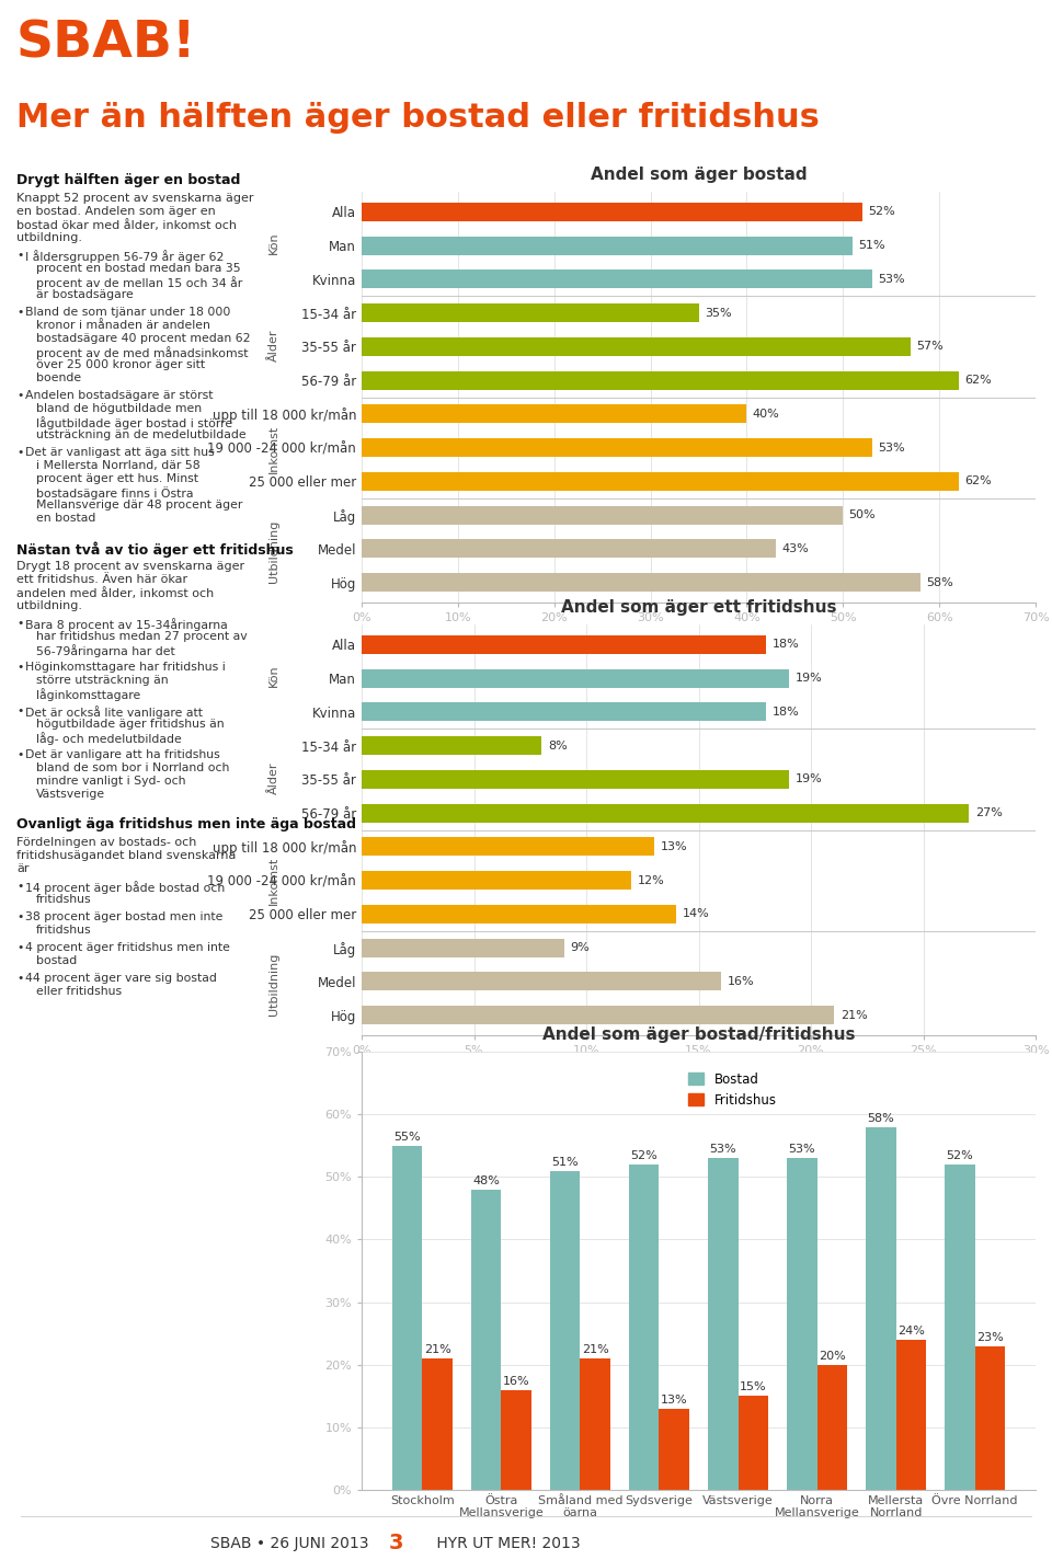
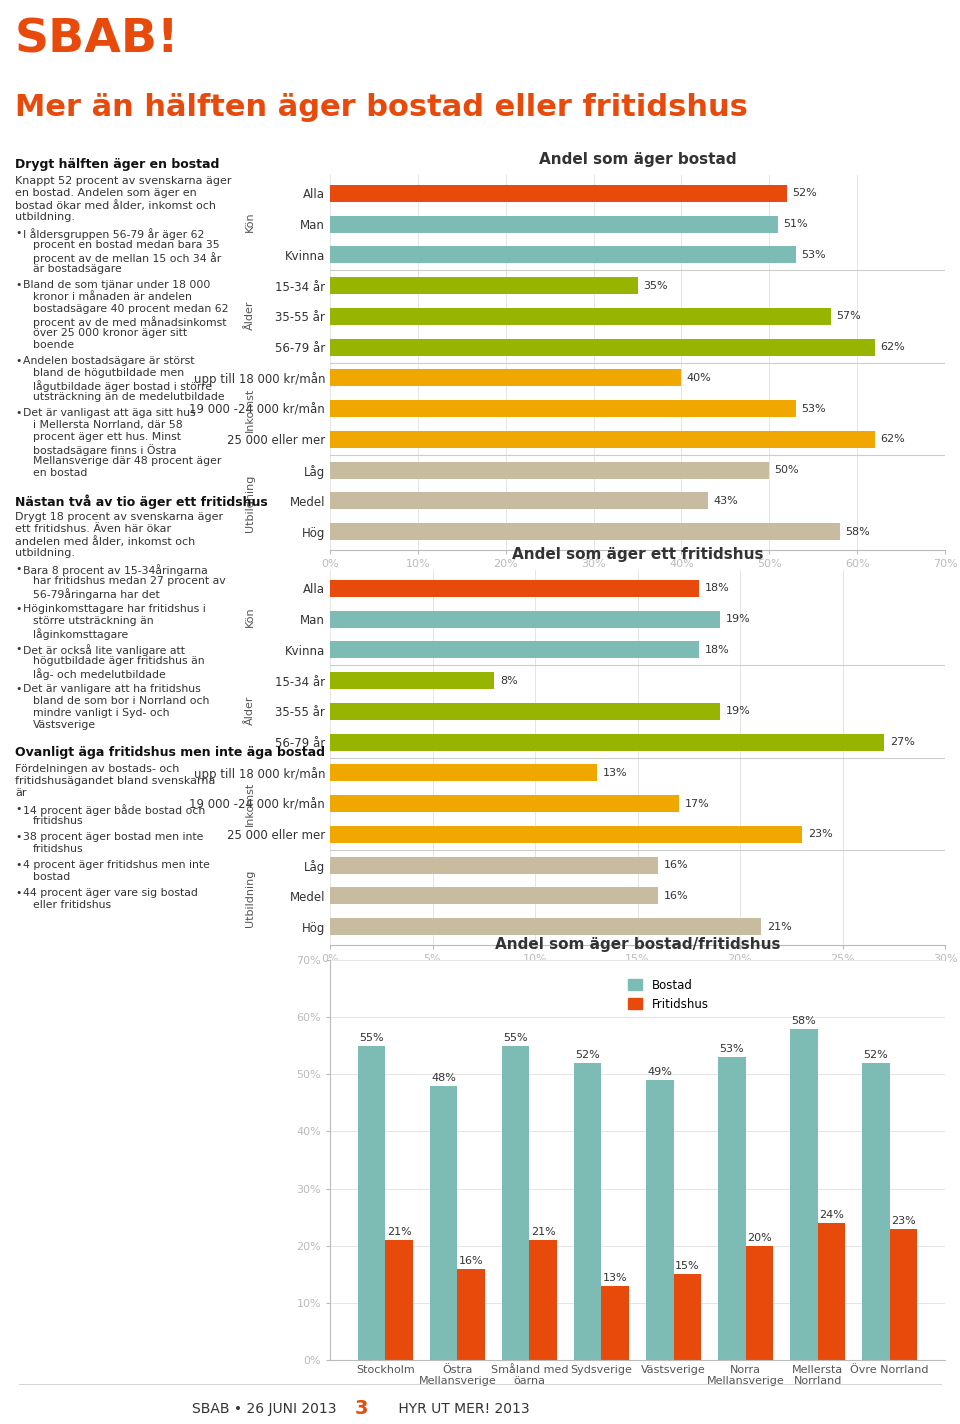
Andel som äger ett fritidshus/19 000 -24 000 kr/mån: 12% -> 17%
Andel som äger ett fritidshus/25 000 eller mer: 14% -> 23%
Andel som äger ett fritidshus/Låg: 9% -> 16%
Andel som äger bostad/fritidshus/Bostad/Småland med öarna: 51% -> 55%
Andel som äger bostad/fritidshus/Bostad/Västsverige: 53% -> 49%
